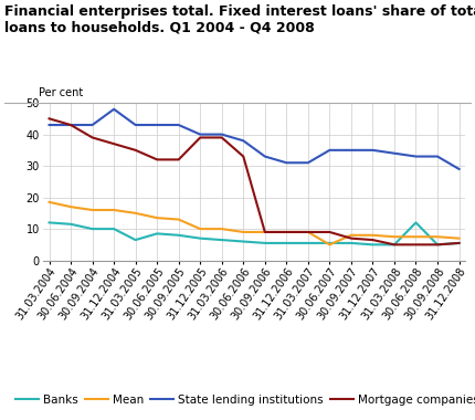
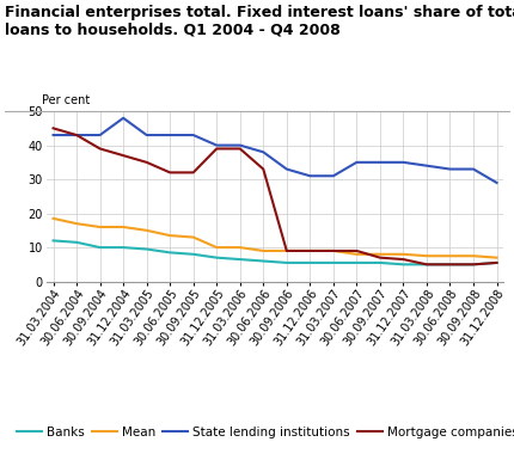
Banks/31.03.2005: 6.5 -> 9.5
Mean/30.06.2007: 5.0 -> 8.0
Banks/30.06.2008: 12.0 -> 5.0
